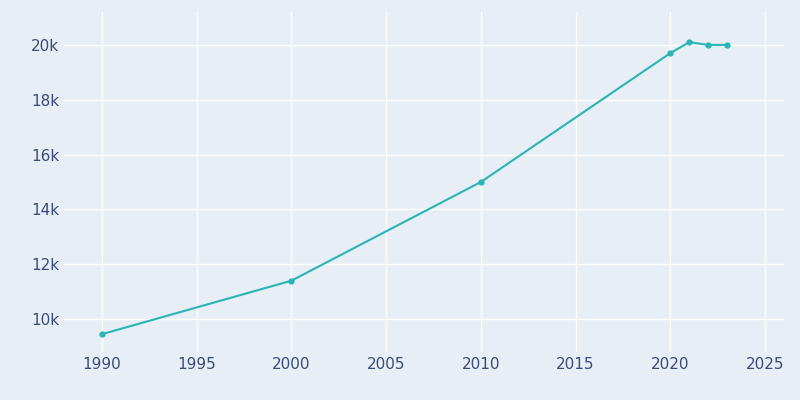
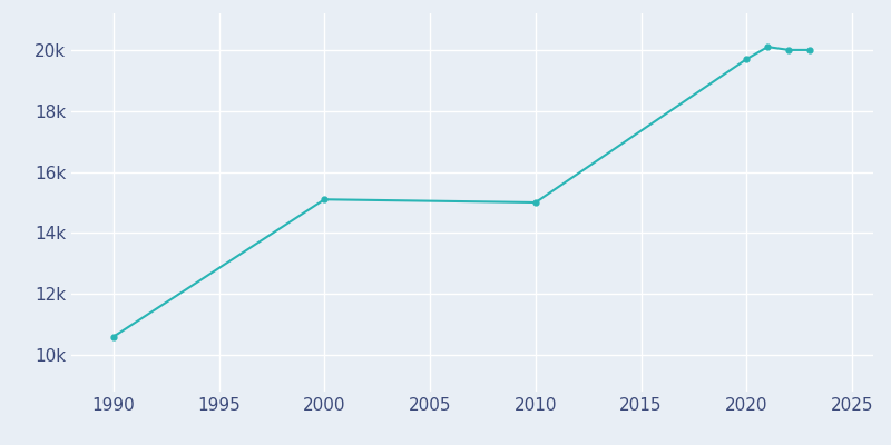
1990: 9.45k -> 10.60k
2000: 11.40k -> 15.10k
